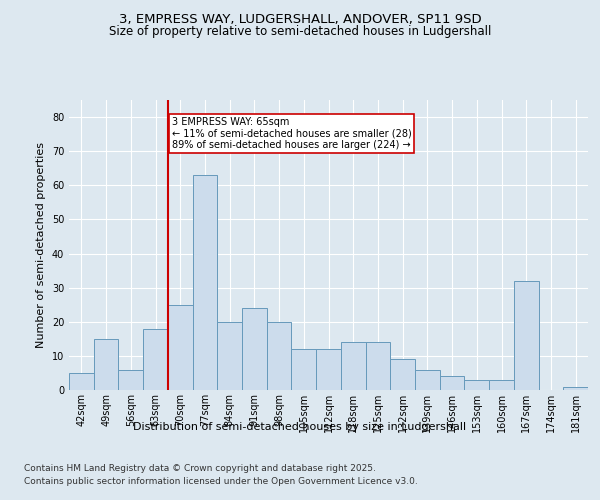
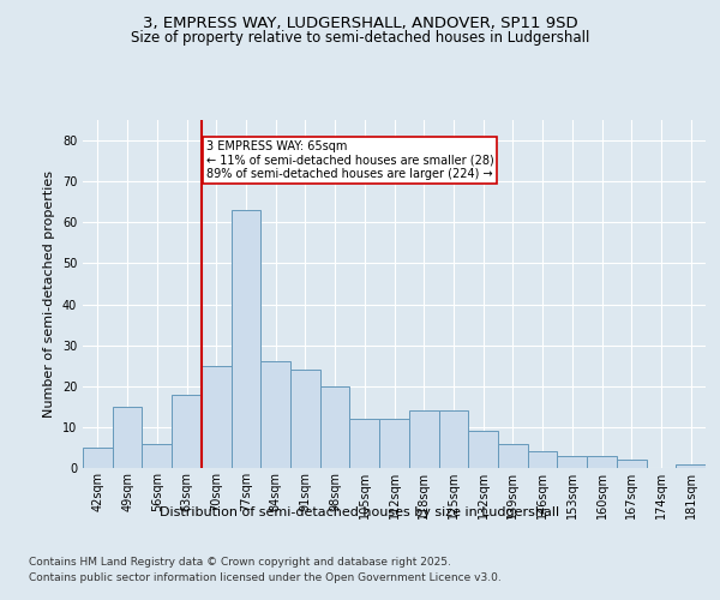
84sqm: 20 -> 26
167sqm: 32 -> 2
